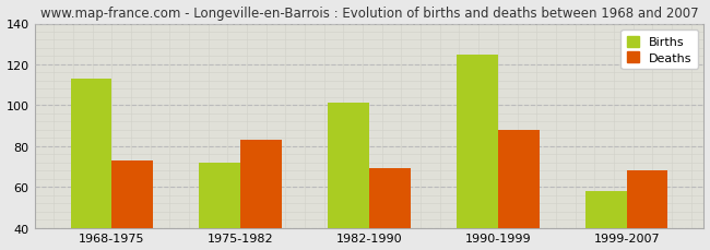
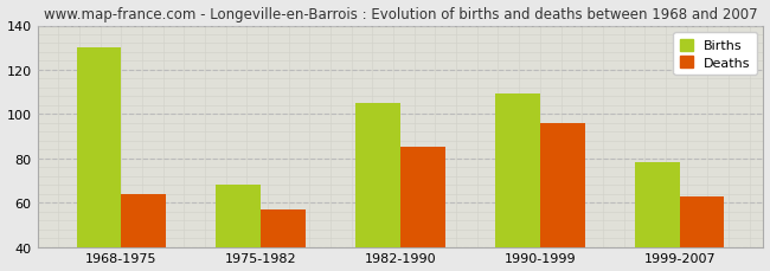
Births/1968-1975: 113 -> 130
Deaths/1968-1975: 73 -> 64
Births/1975-1982: 72 -> 68
Deaths/1975-1982: 83 -> 57
Births/1982-1990: 101 -> 105
Deaths/1982-1990: 69 -> 85
Births/1990-1999: 125 -> 109
Deaths/1990-1999: 88 -> 96
Births/1999-2007: 58 -> 78
Deaths/1999-2007: 68 -> 63
